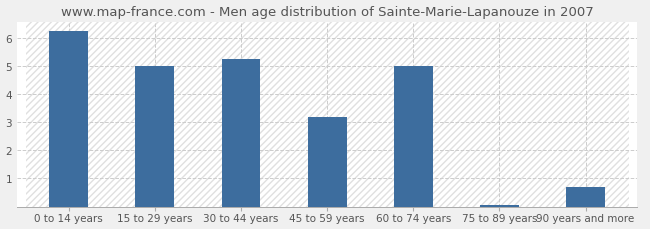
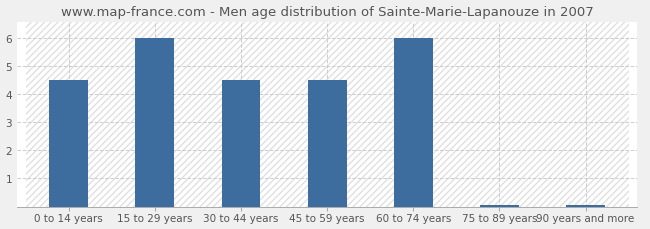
0 to 14 years: 6.25 -> 4.50
15 to 29 years: 5.00 -> 6.00
30 to 44 years: 5.25 -> 4.50
45 to 59 years: 3.20 -> 4.50
60 to 74 years: 5.00 -> 6.00
90 years and more: 0.70 -> 0.06
